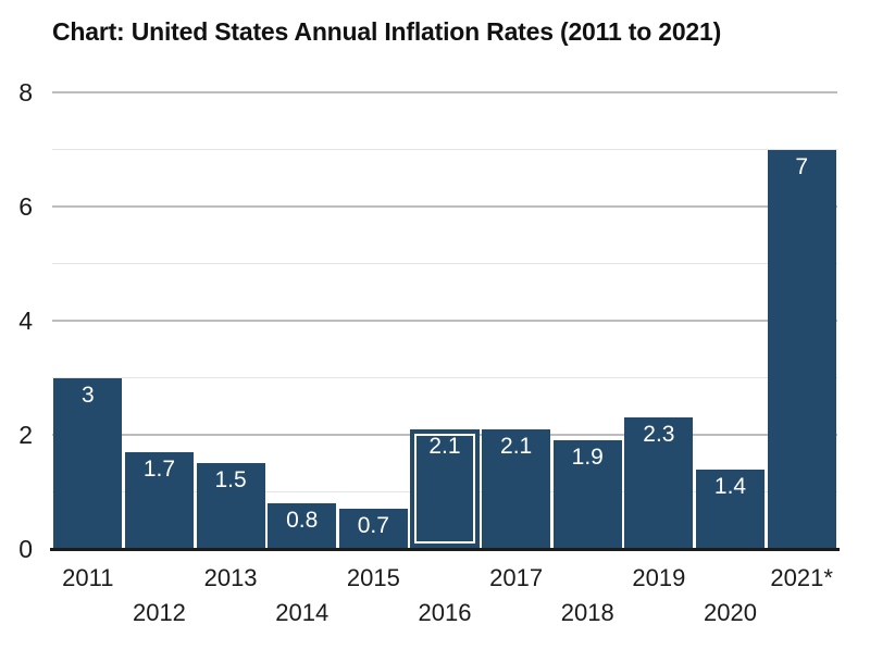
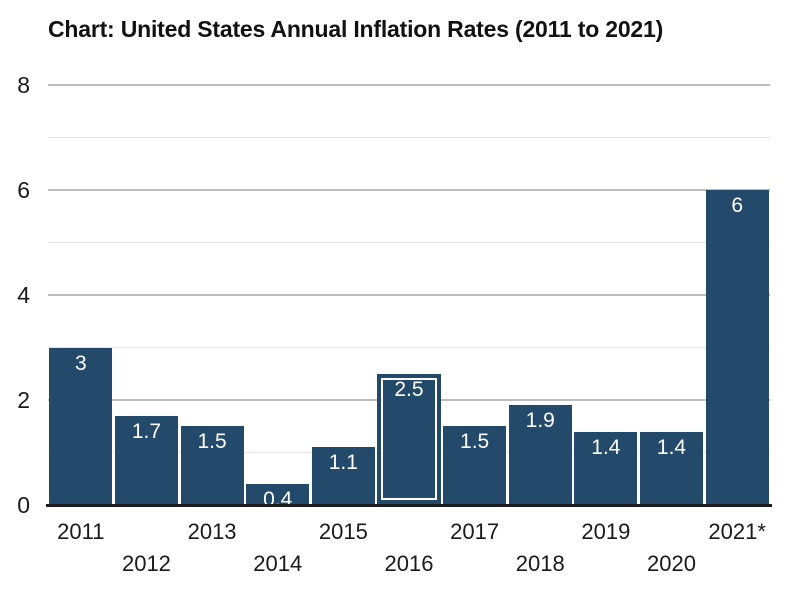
2014: 0.8 -> 0.4
2015: 0.7 -> 1.1
2016: 2.1 -> 2.5
2017: 2.1 -> 1.5
2019: 2.3 -> 1.4
2021*: 7 -> 6
